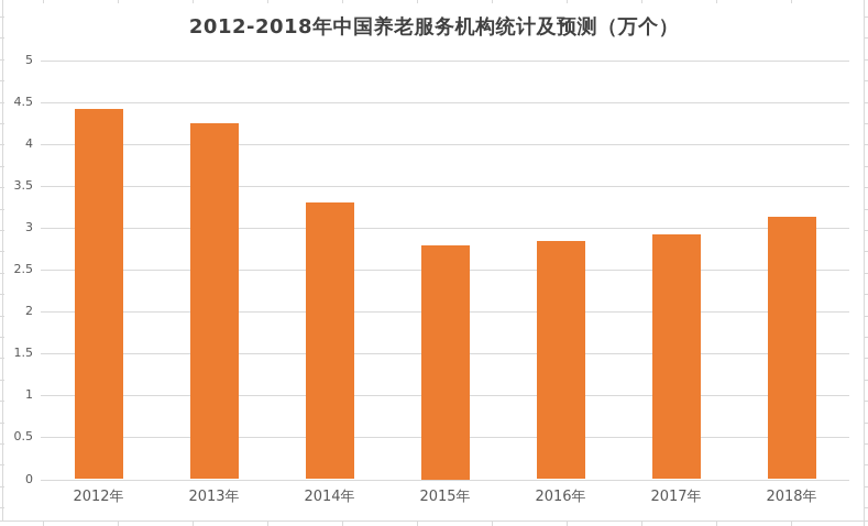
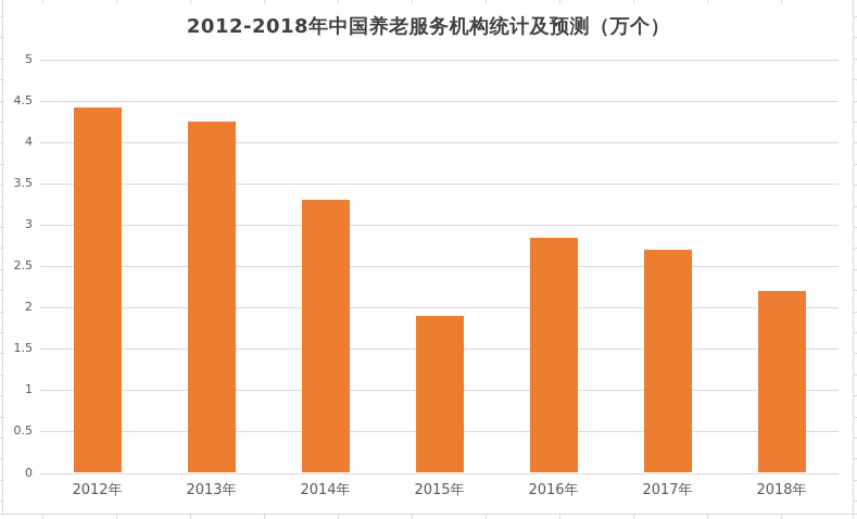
2015年: 2.8 -> 1.9
2017年: 2.9 -> 2.7
2018年: 3.1 -> 2.2
